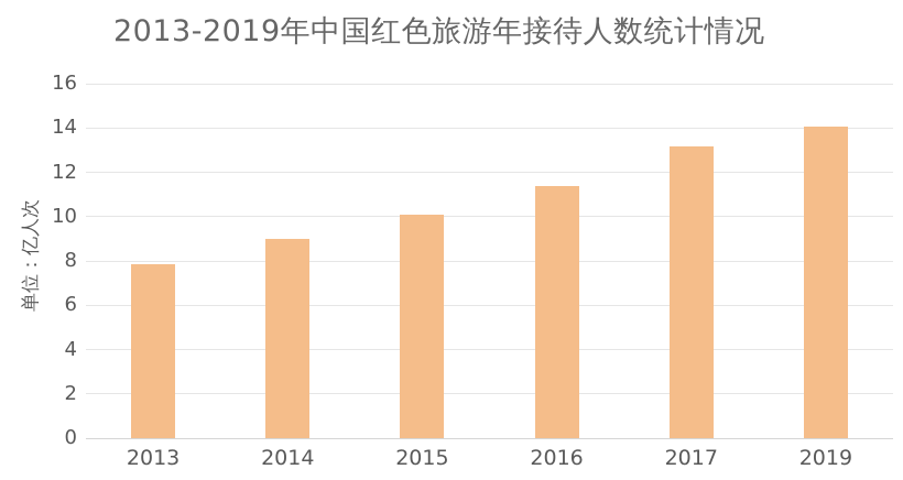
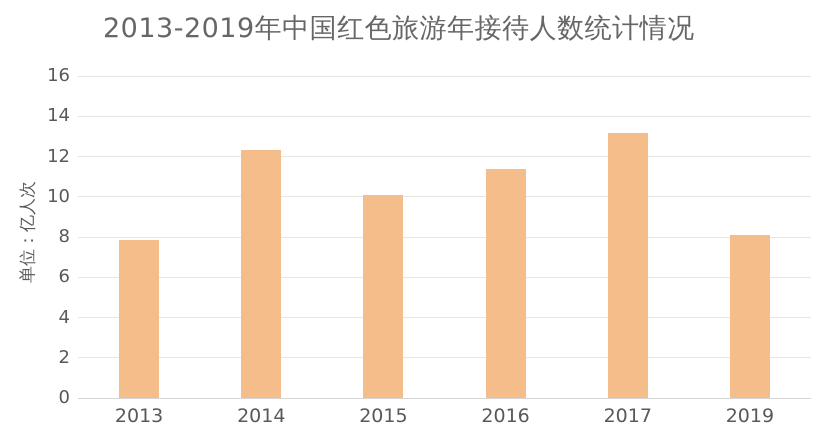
2014: 9.0 -> 12.3
2019: 14.1 -> 8.1
